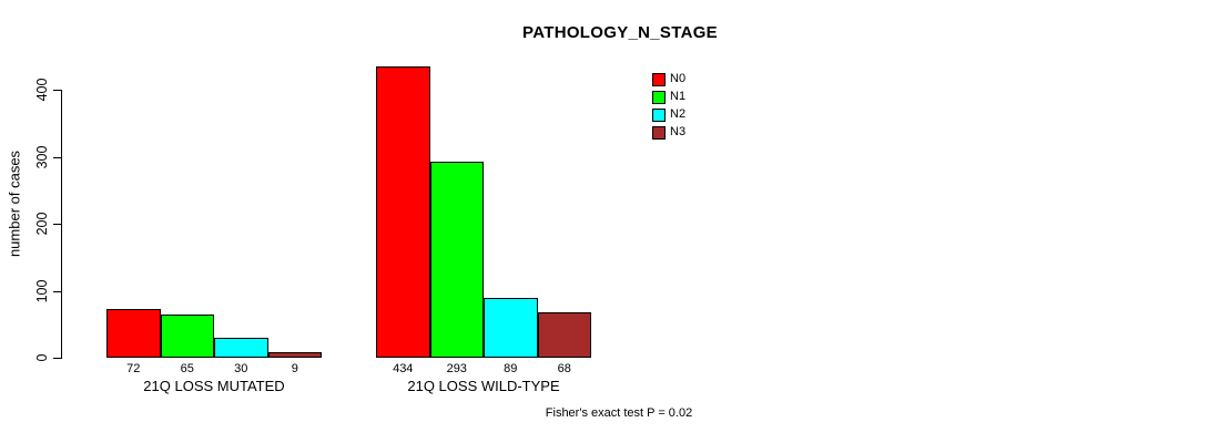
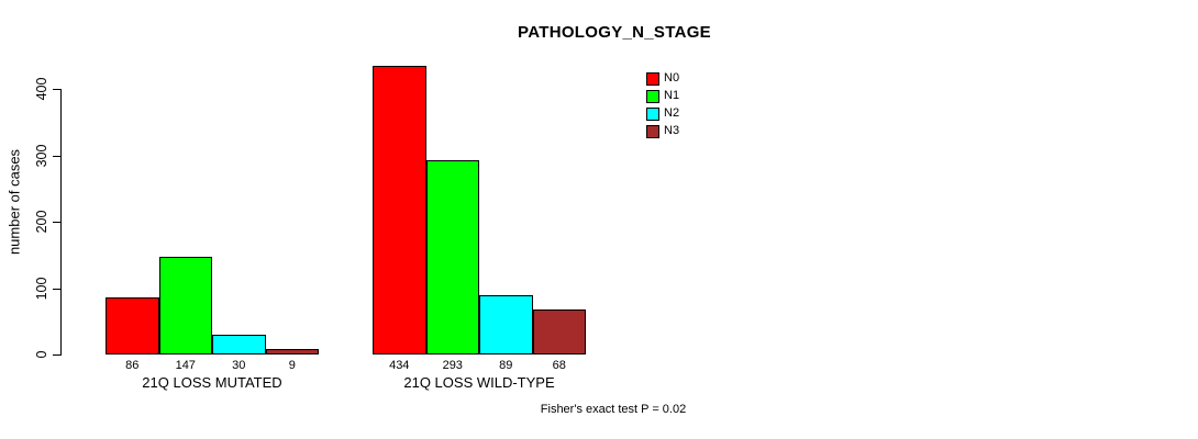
N0/21Q LOSS MUTATED: 72 -> 86
N1/21Q LOSS MUTATED: 65 -> 147
